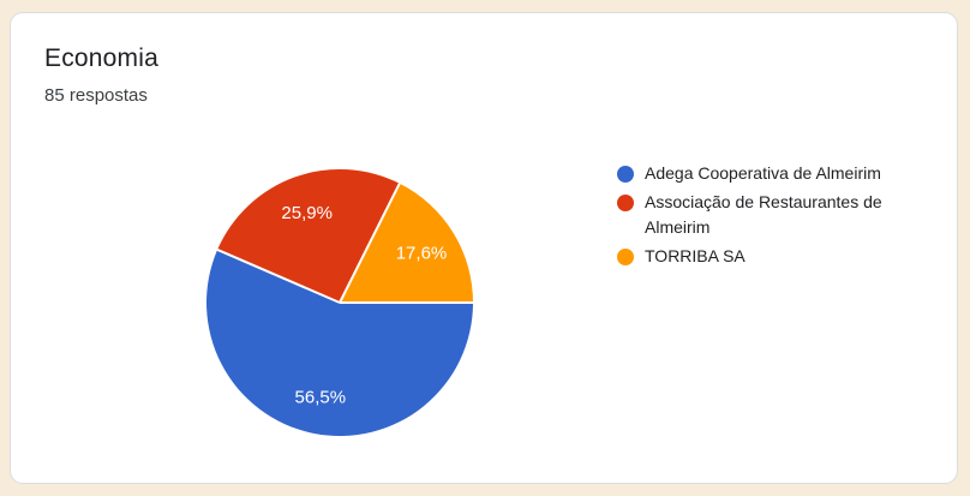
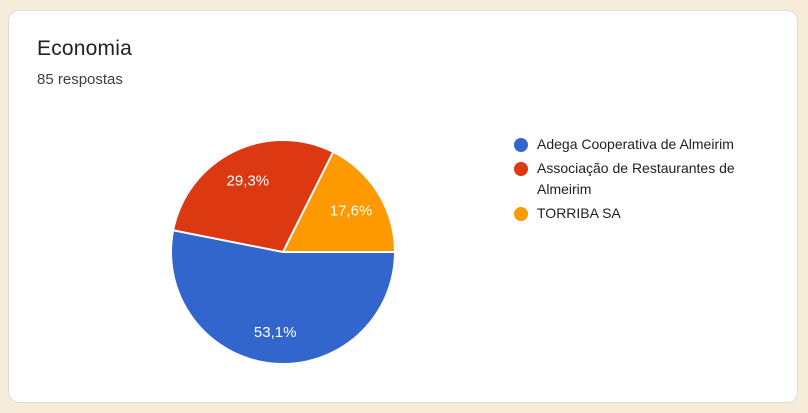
Adega Cooperativa de Almeirim: 56,5% -> 53,1%
Associação de Restaurantes de Almeirim: 25,9% -> 29,3%
